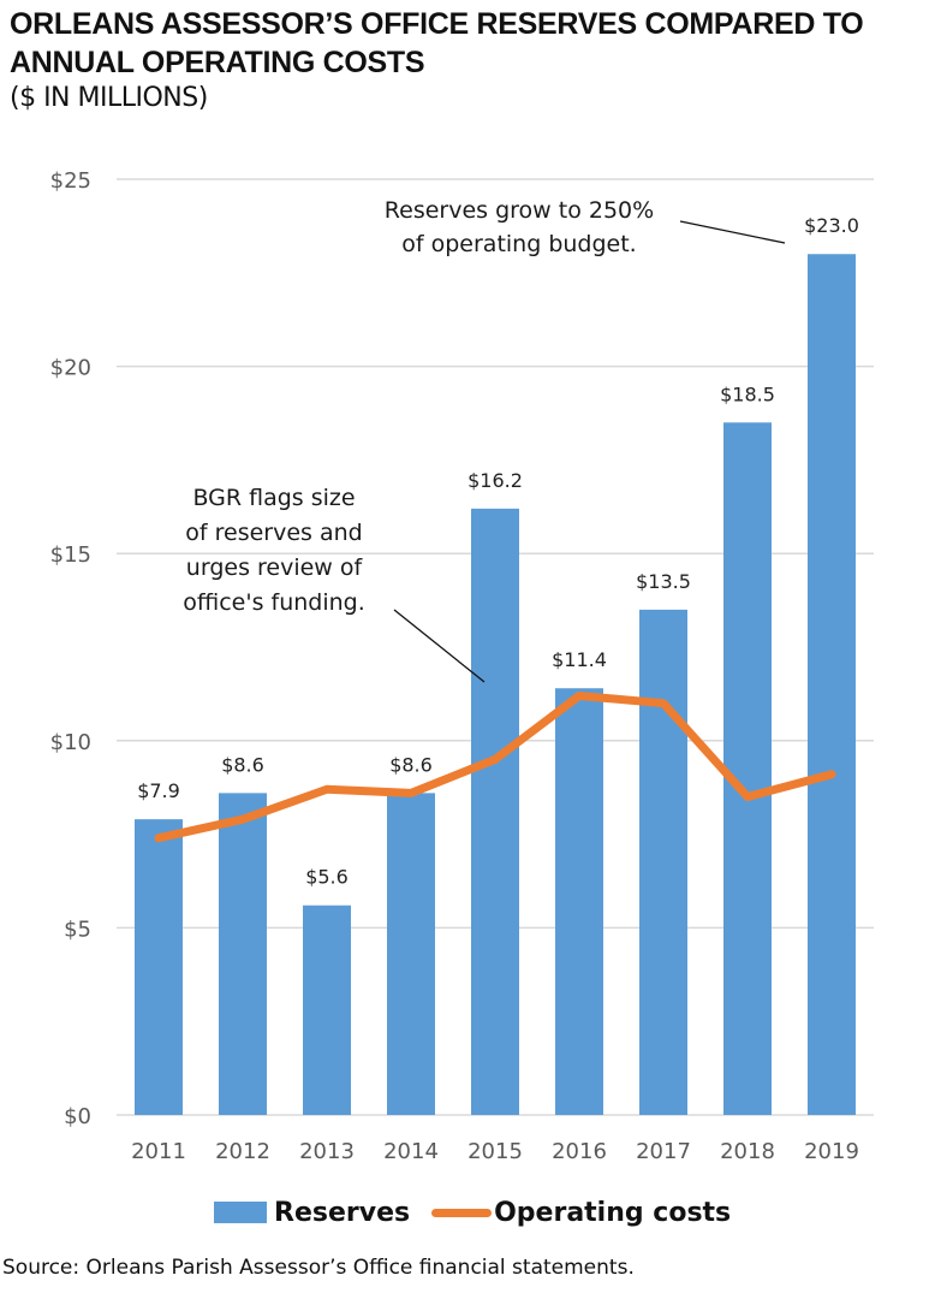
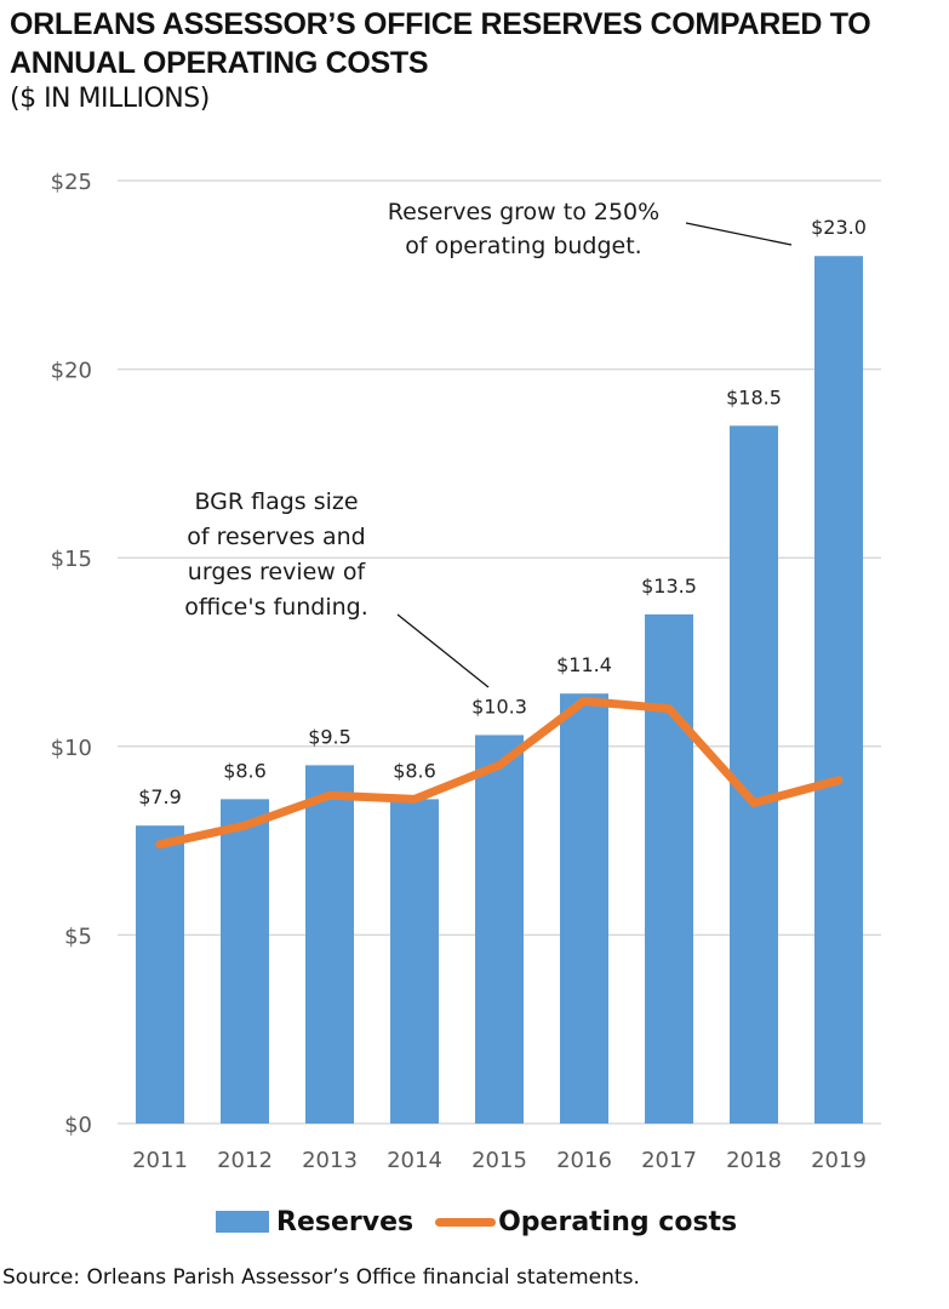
Reserves/2013: $5.6 -> $9.5
Reserves/2015: $16.2 -> $10.3
